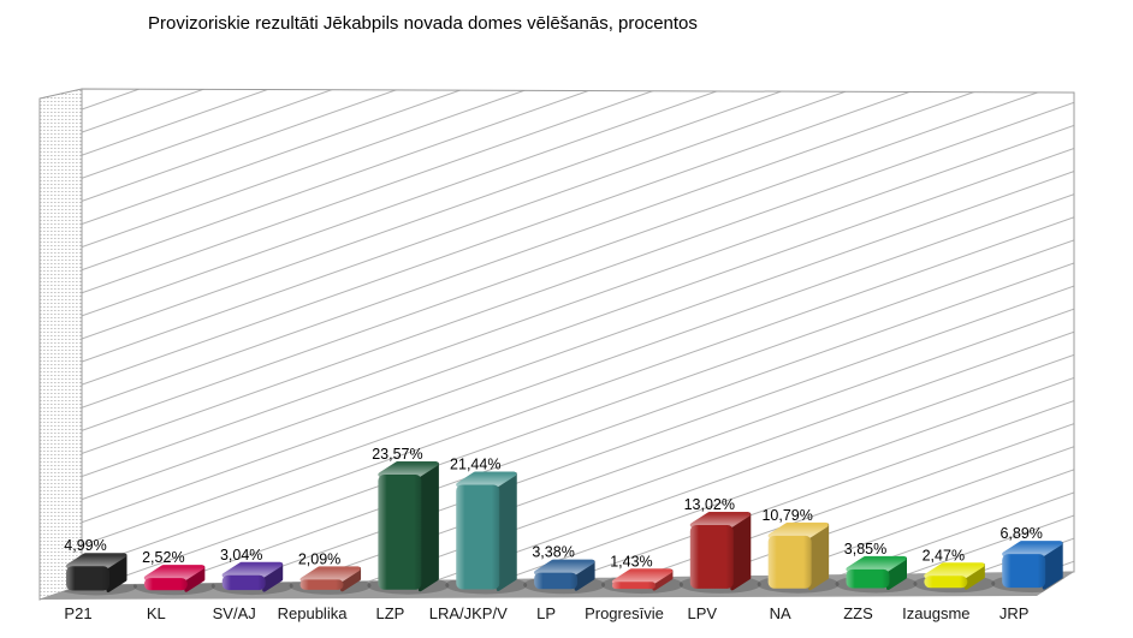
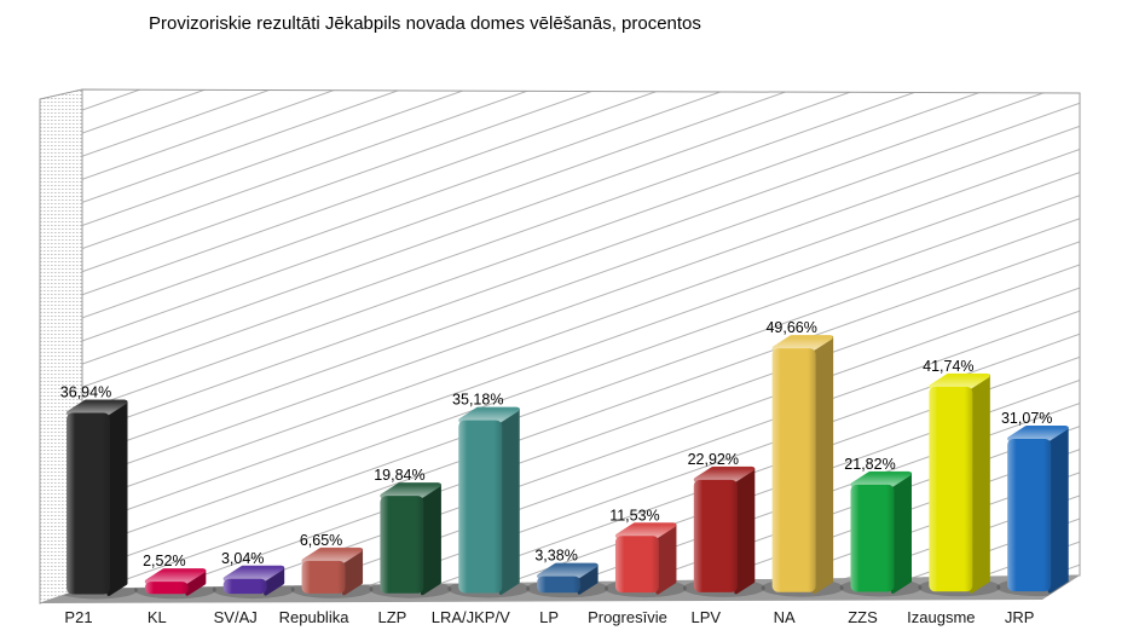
P21: 4,99% -> 36,94%
Republika: 2,09% -> 6,65%
LZP: 23,57% -> 19,84%
LRA/JKP/V: 21,44% -> 35,18%
Progresīvie: 1,43% -> 11,53%
LPV: 13,02% -> 22,92%
NA: 10,79% -> 49,66%
ZZS: 3,85% -> 21,82%
Izaugsme: 2,47% -> 41,74%
JRP: 6,89% -> 31,07%
